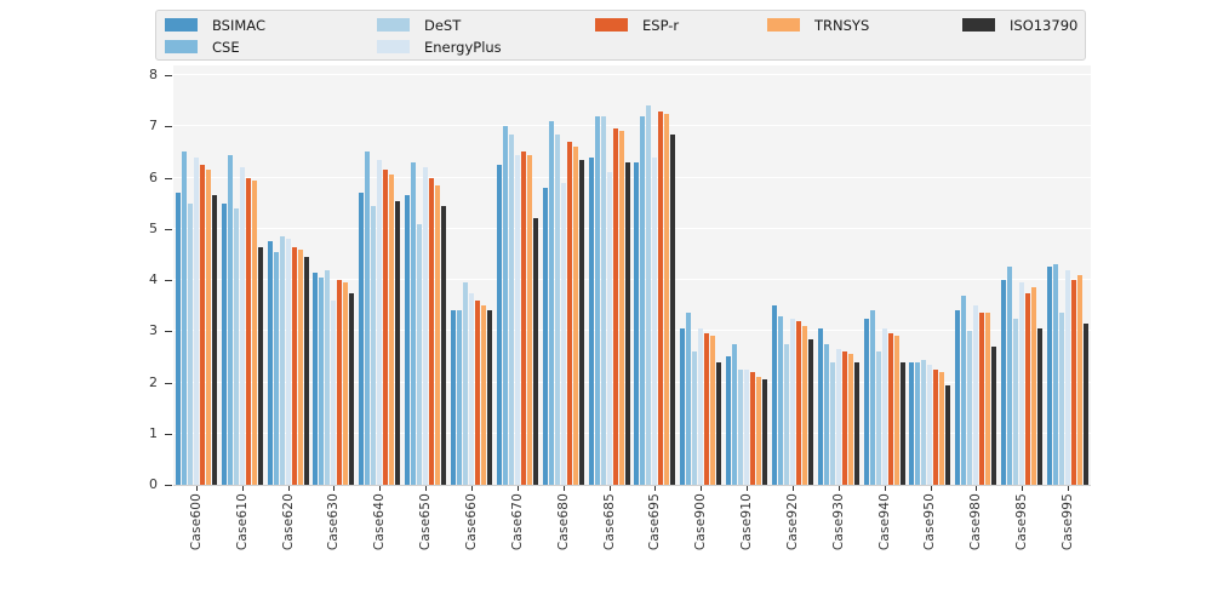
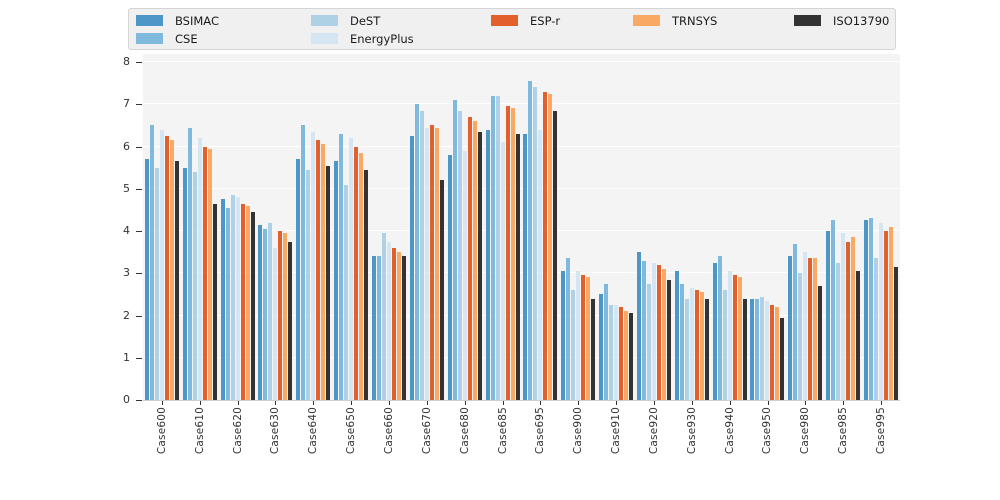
CSE/Case695: 7.2 -> 7.5
